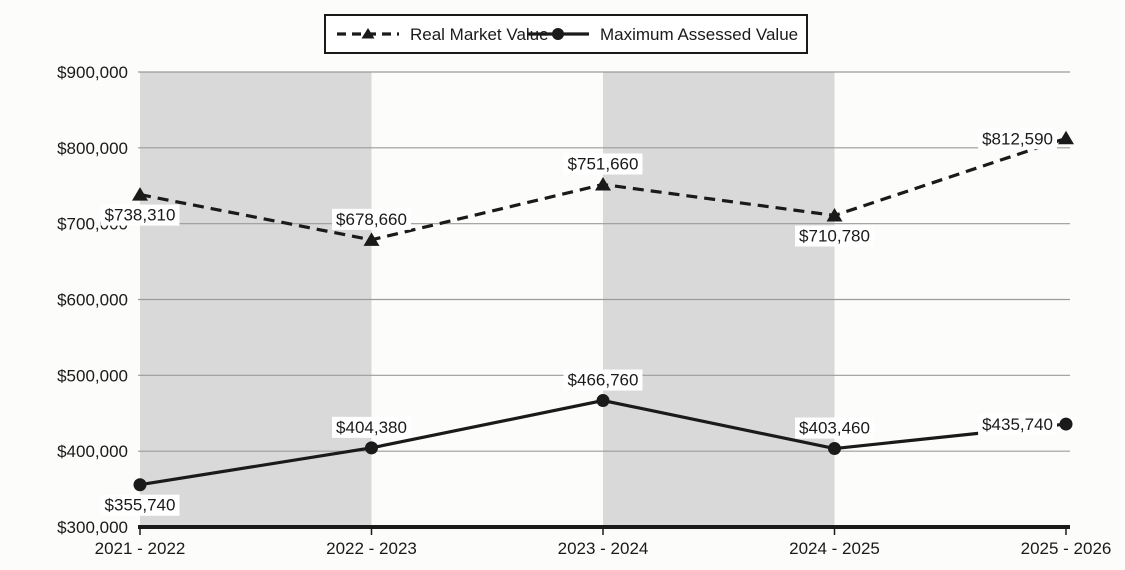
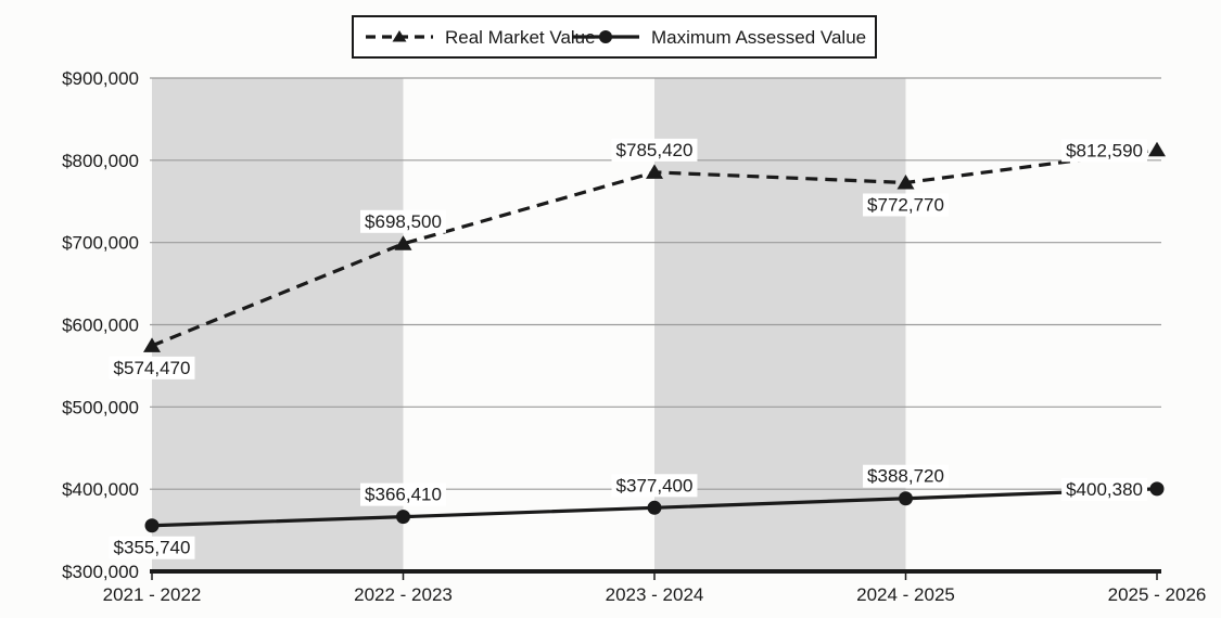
Real Market Value/2021 - 2022: $738,310 -> $574,470
Real Market Value/2022 - 2023: $678,660 -> $698,500
Maximum Assessed Value/2022 - 2023: $404,380 -> $366,410
Real Market Value/2023 - 2024: $751,660 -> $785,420
Maximum Assessed Value/2023 - 2024: $466,760 -> $377,400
Real Market Value/2024 - 2025: $710,780 -> $772,770
Maximum Assessed Value/2024 - 2025: $403,460 -> $388,720
Maximum Assessed Value/2025 - 2026: $435,740 -> $400,380
